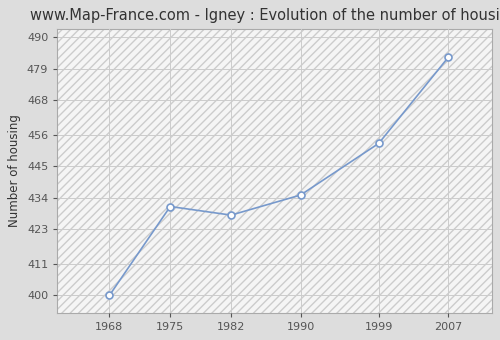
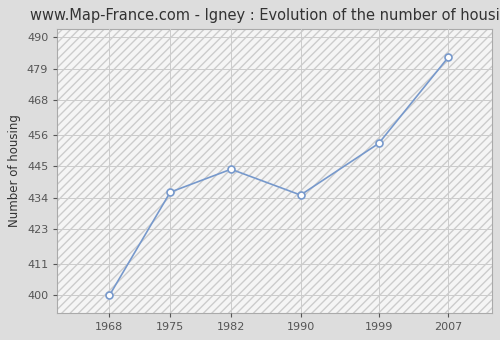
1975: 431 -> 436
1982: 428 -> 444
